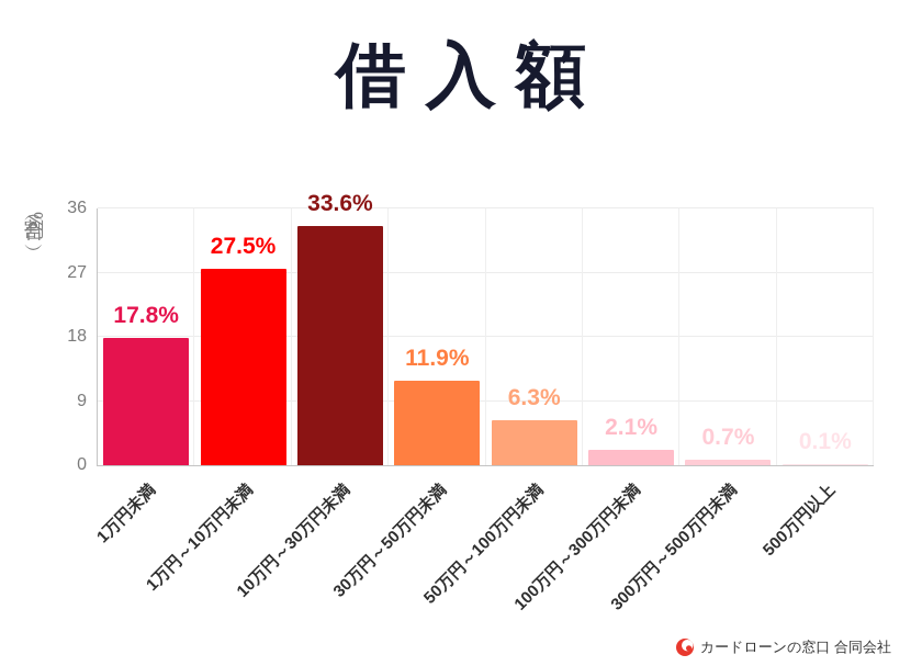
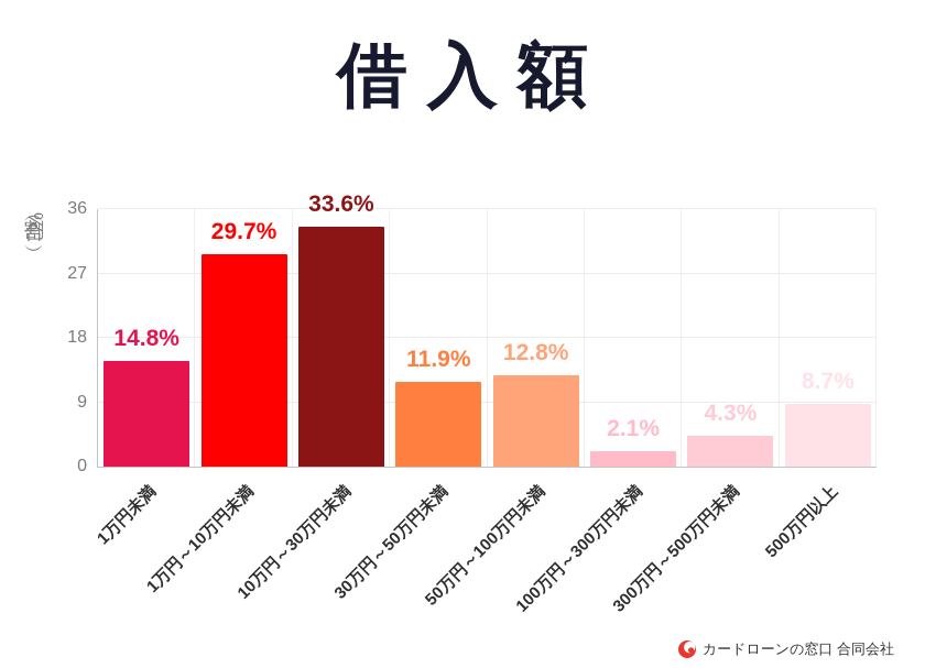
1万円未満: 17.8% -> 14.8%
1万円～10万円未満: 27.5% -> 29.7%
50万円～100万円未満: 6.3% -> 12.8%
300万円～500万円未満: 0.7% -> 4.3%
500万円以上: 0.1% -> 8.7%
